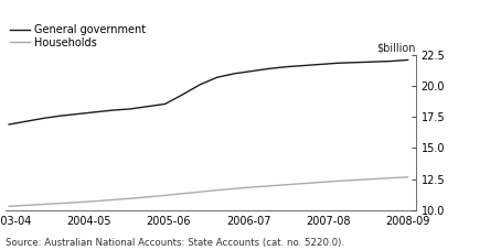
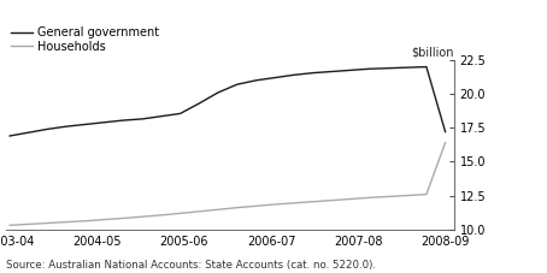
General government/2008-09: 22.1 -> 17.2
Households/2008-09: 12.7 -> 16.4
